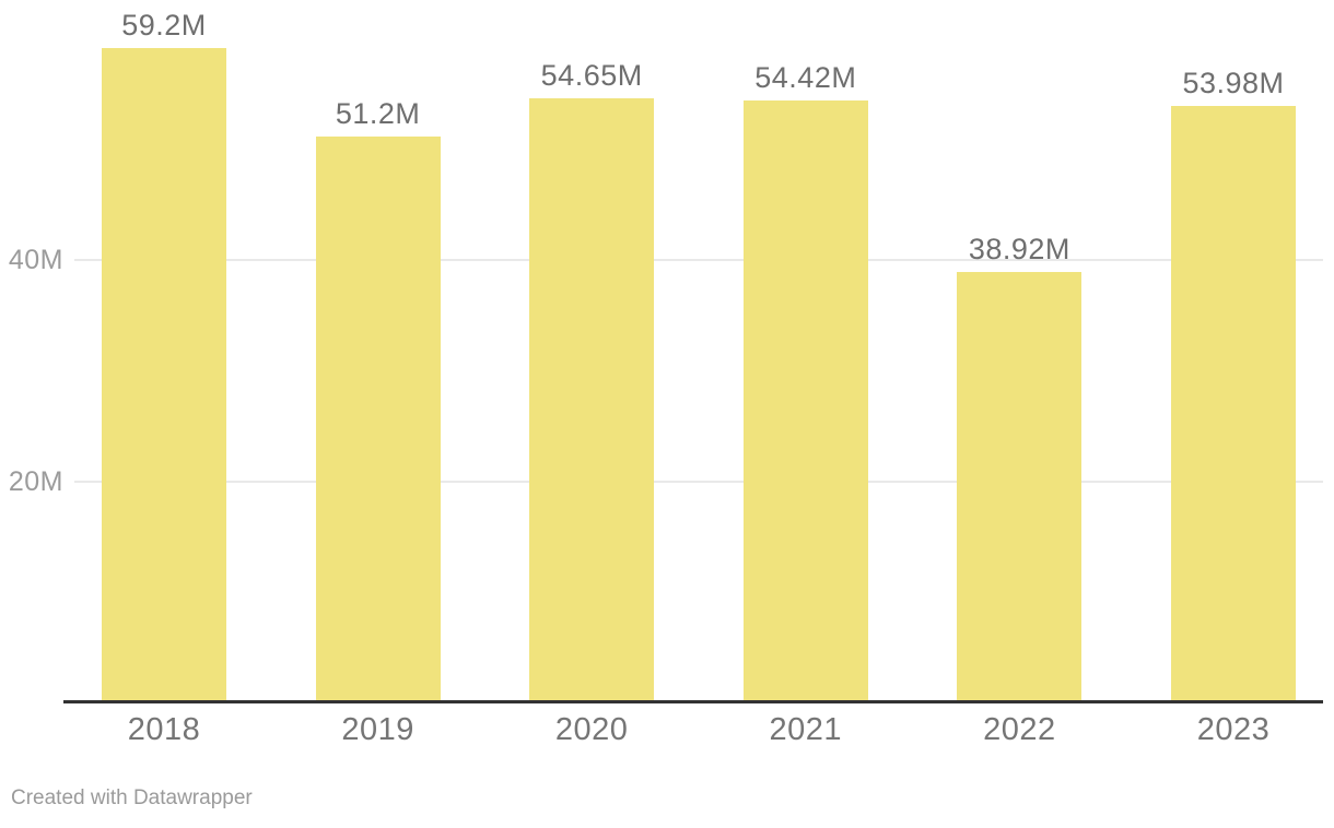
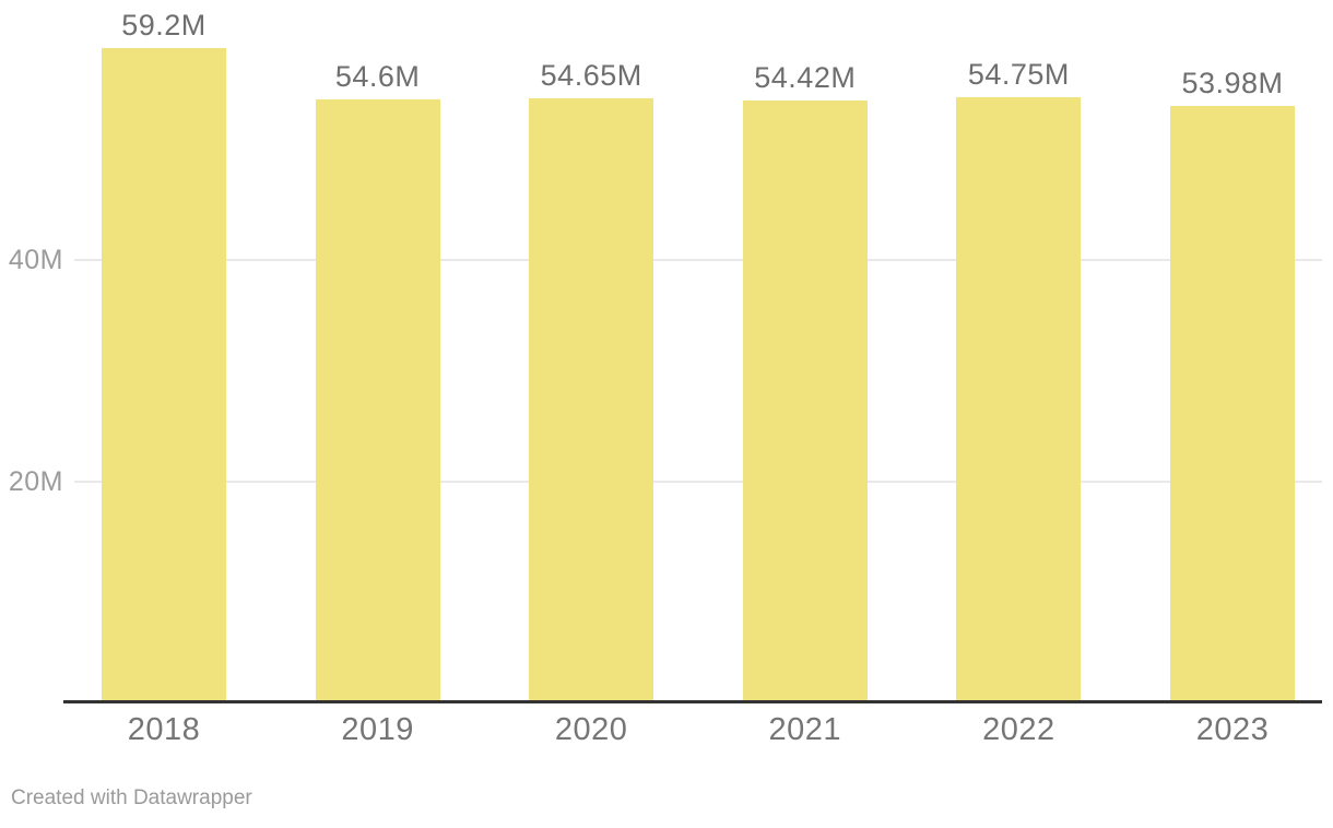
2019: 51.2M -> 54.6M
2022: 38.92M -> 54.75M
